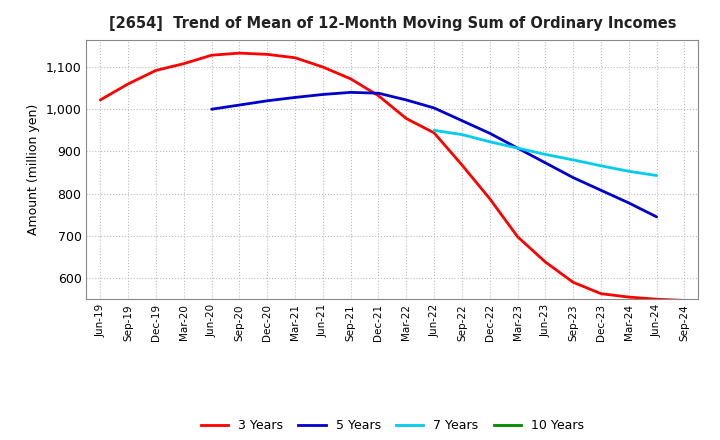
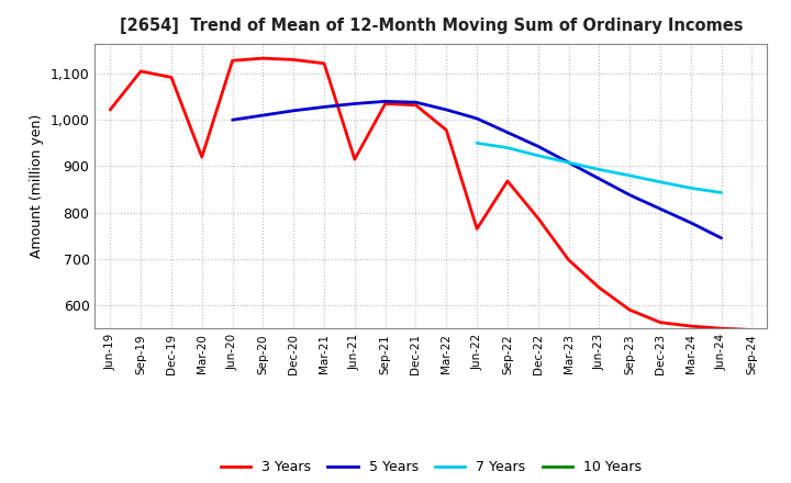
3 Years/Sep-19: 1,060 -> 1,105
3 Years/Mar-20: 1,108 -> 920
3 Years/Jun-21: 1,100 -> 915
3 Years/Sep-21: 1,072 -> 1,035
3 Years/Jun-22: 944 -> 765
